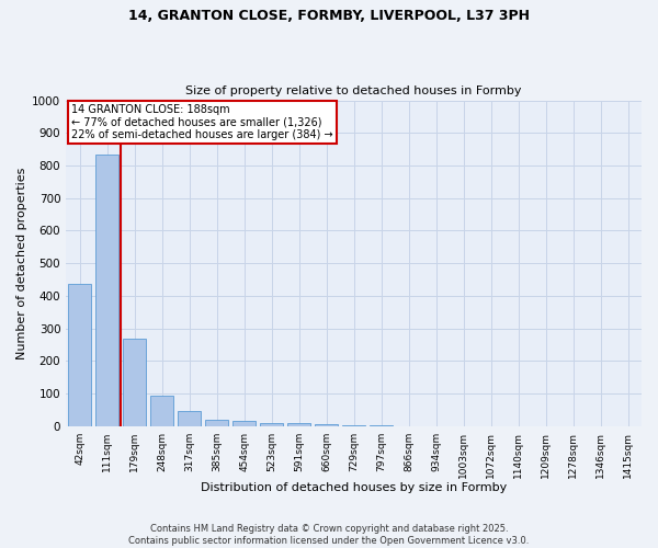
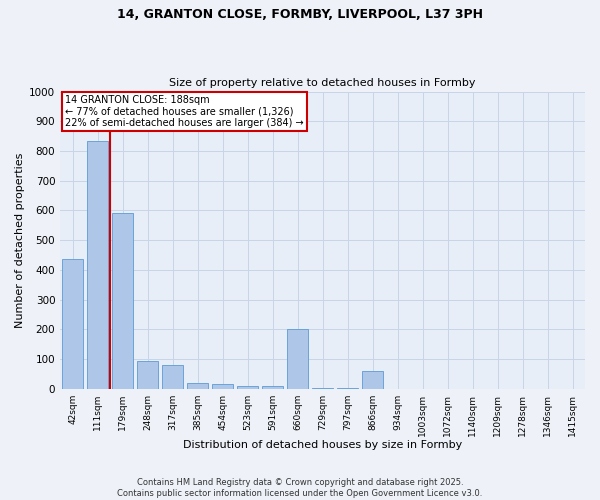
179sqm: 270 -> 590
317sqm: 47 -> 80
660sqm: 5 -> 200
866sqm: 1 -> 60
